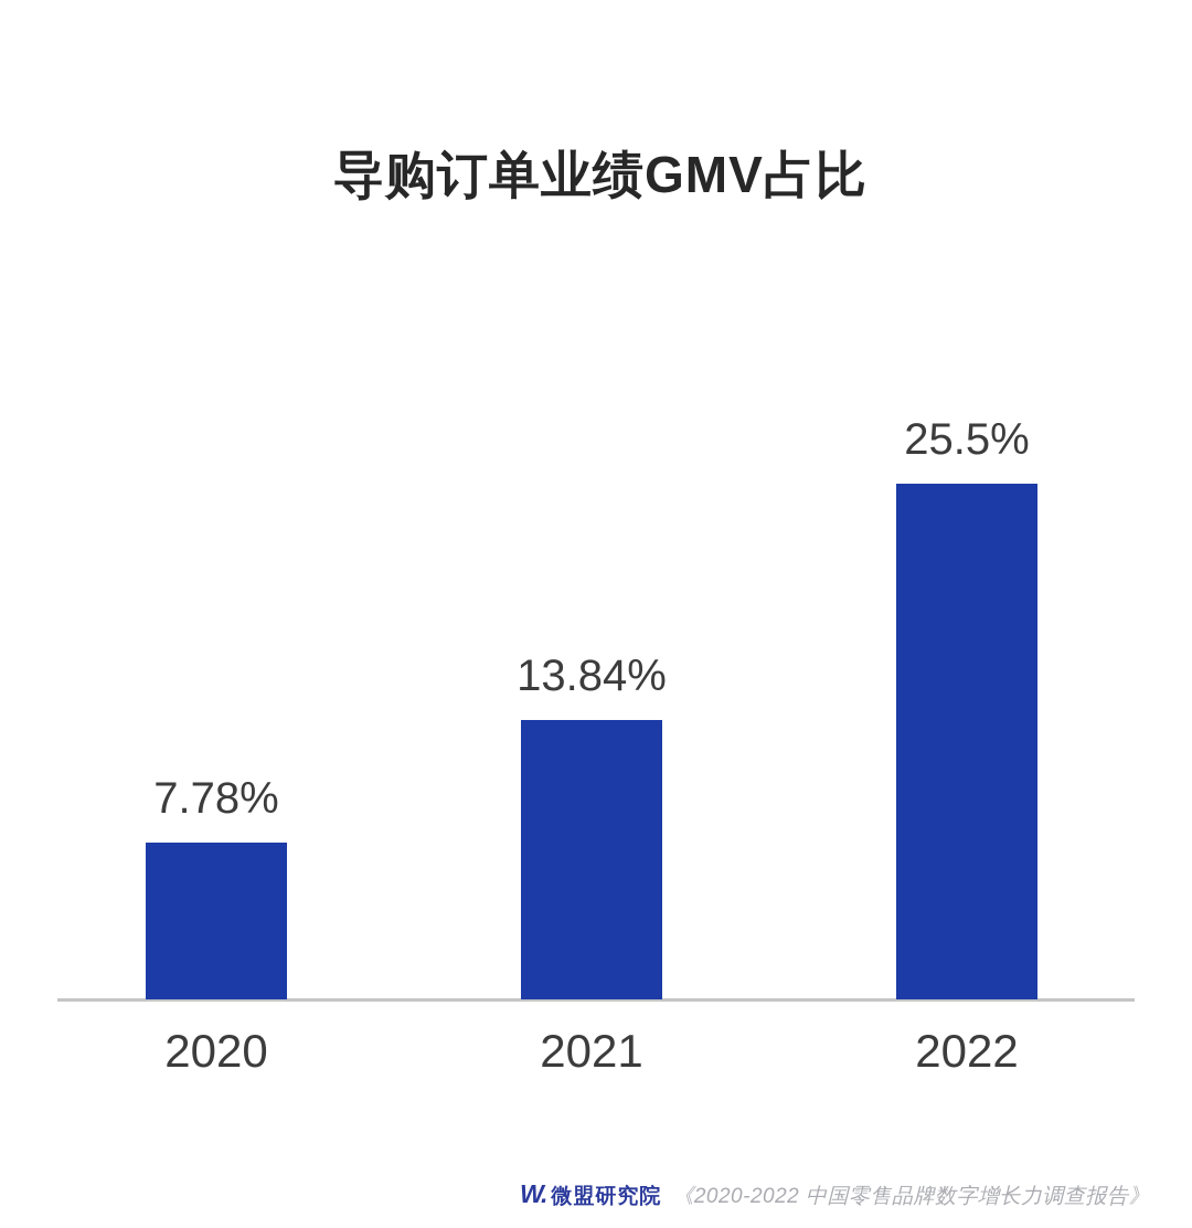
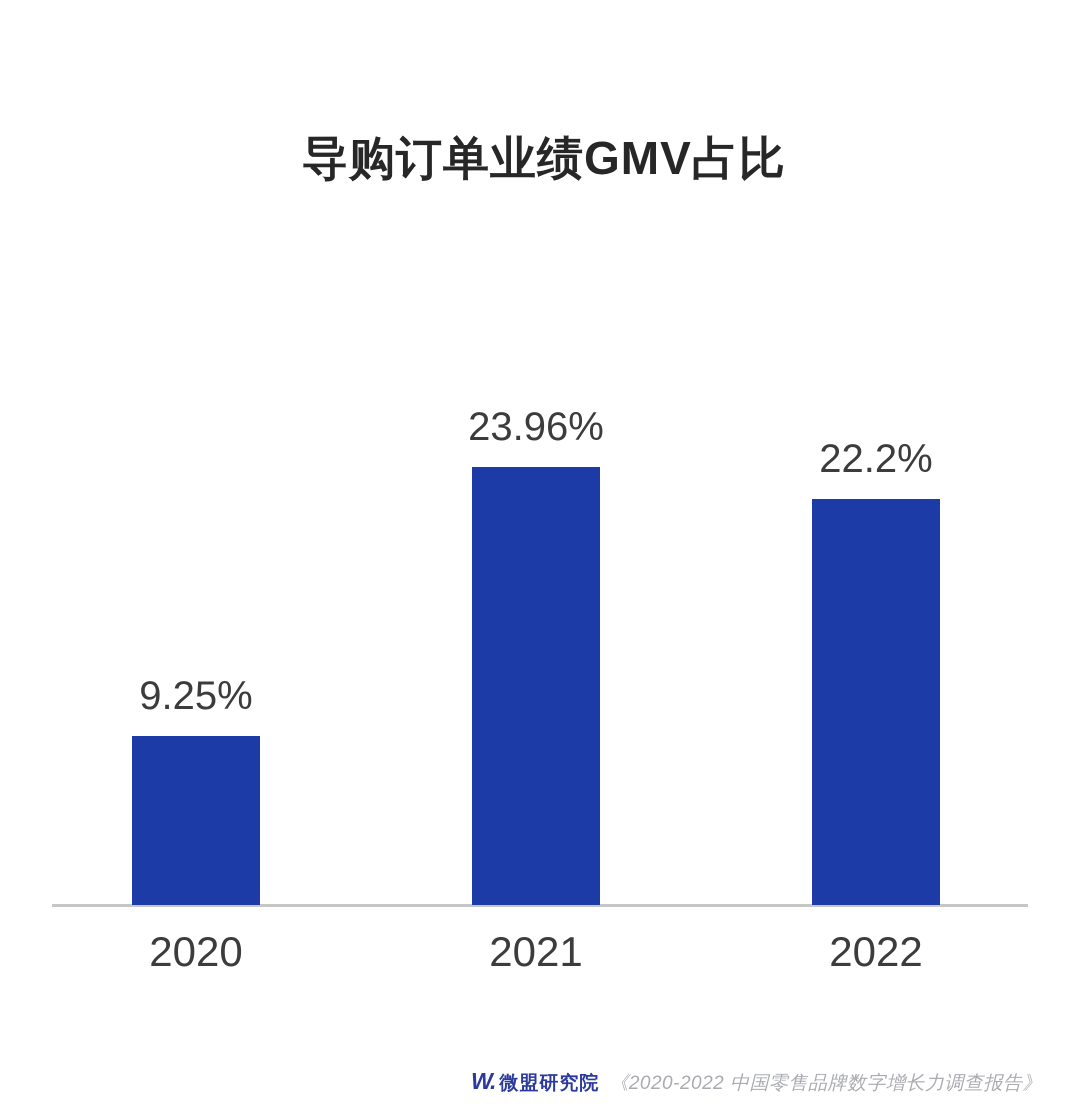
2020: 7.78% -> 9.25%
2021: 13.84% -> 23.96%
2022: 25.5% -> 22.2%
